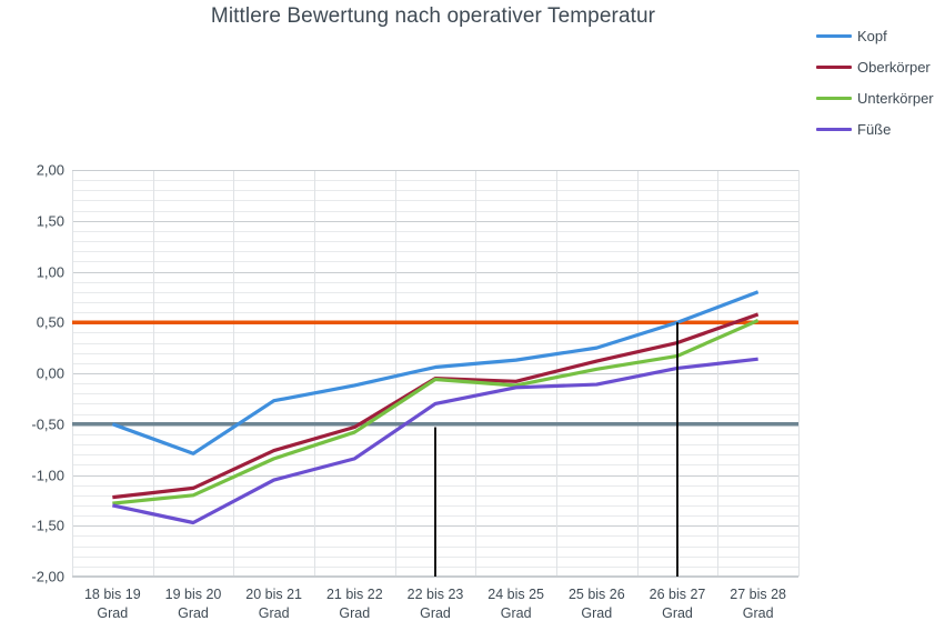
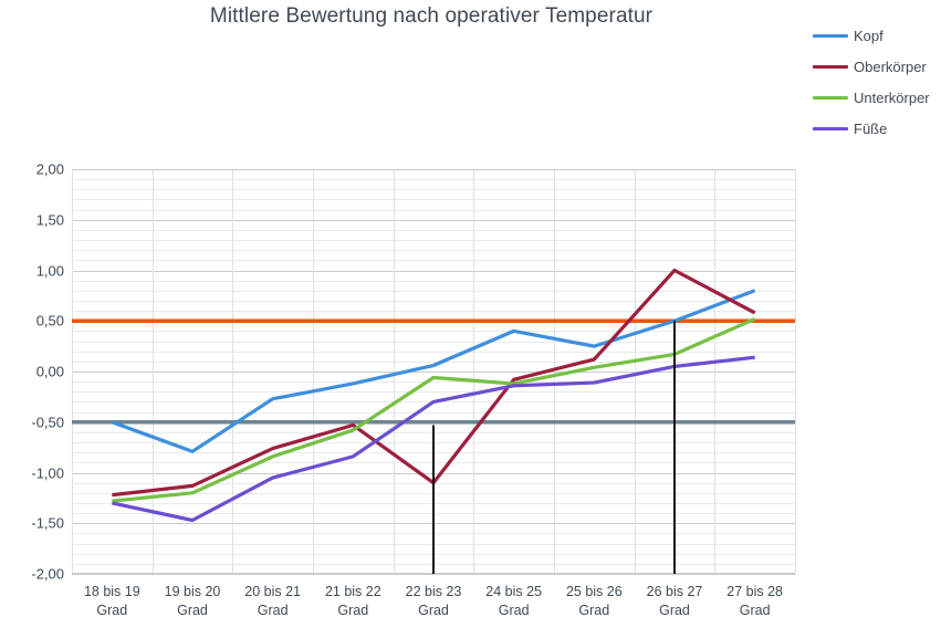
Oberkörper/22 bis 23 Grad: -0,1 -> -1,1
Kopf/24 bis 25 Grad: 0,1 -> 0,4
Oberkörper/26 bis 27 Grad: 0,3 -> 1,0
